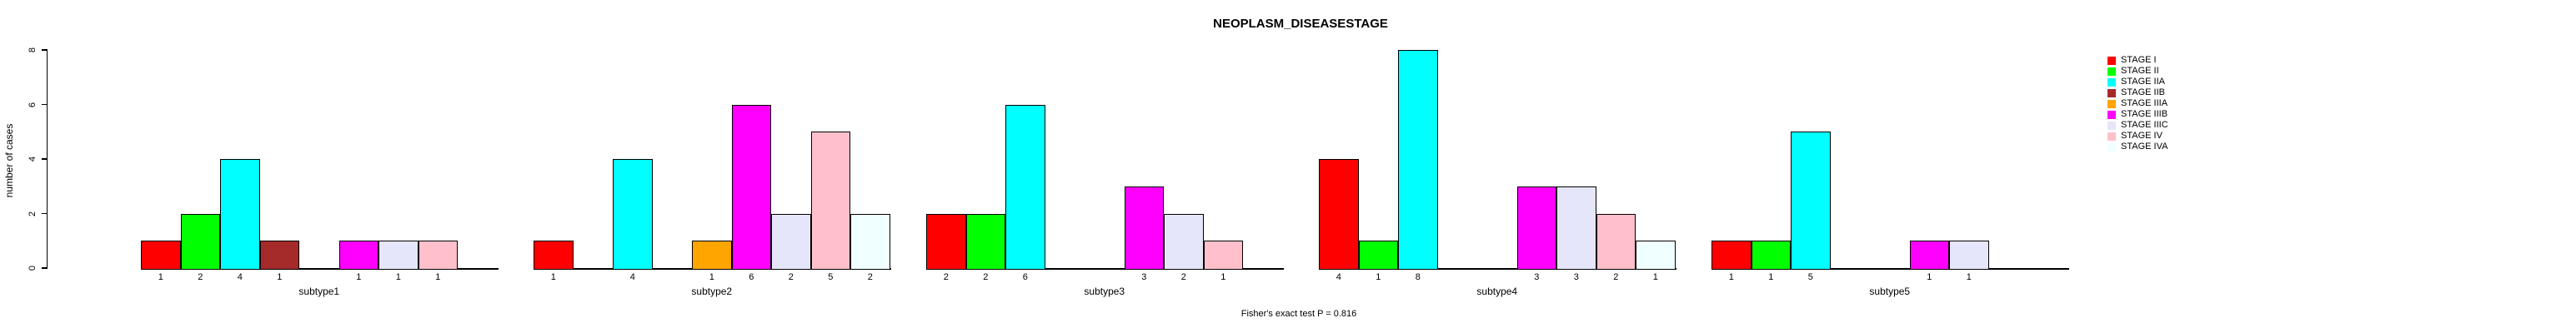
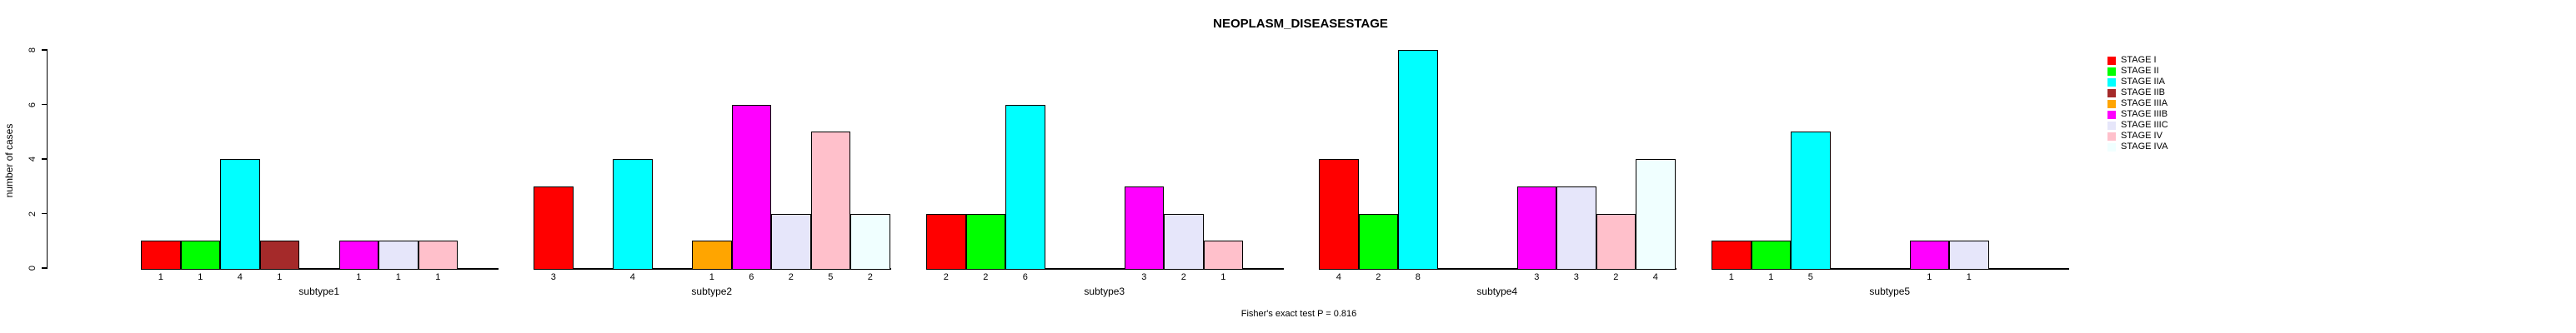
STAGE II/subtype1: 2 -> 1
STAGE I/subtype2: 1 -> 3
STAGE II/subtype4: 1 -> 2
STAGE IVA/subtype4: 1 -> 4
